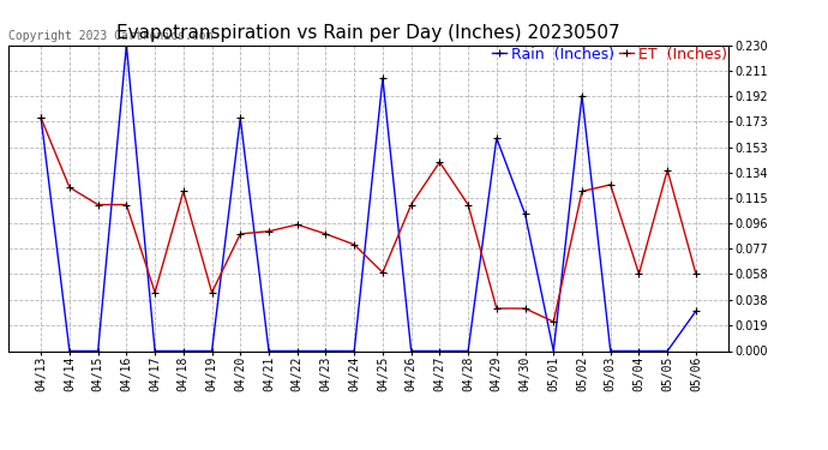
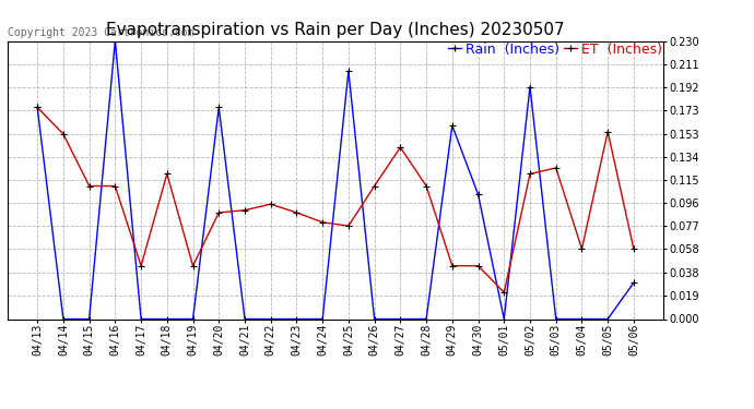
ET (Inches)/04/14: 0.123 -> 0.153
ET (Inches)/04/25: 0.059 -> 0.077
ET (Inches)/04/29: 0.032 -> 0.044
ET (Inches)/04/30: 0.032 -> 0.044
ET (Inches)/05/05: 0.136 -> 0.155
